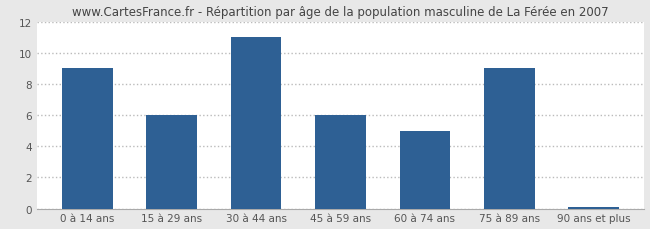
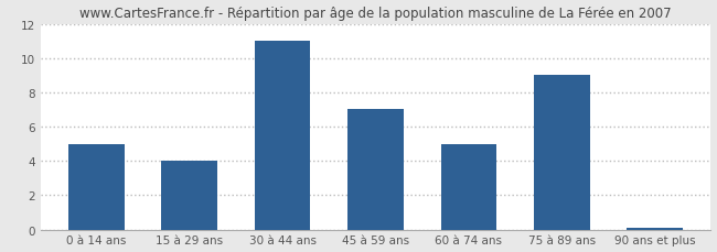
0 à 14 ans: 9.0 -> 5.0
15 à 29 ans: 6.0 -> 4.0
45 à 59 ans: 6.0 -> 7.0
